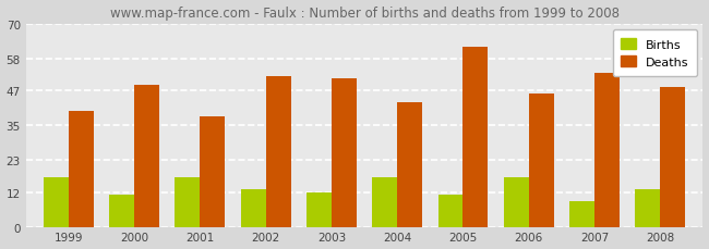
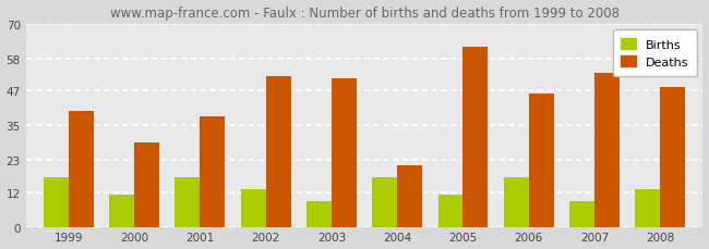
Deaths/2000: 49 -> 29
Births/2003: 12 -> 9
Deaths/2004: 43 -> 21
